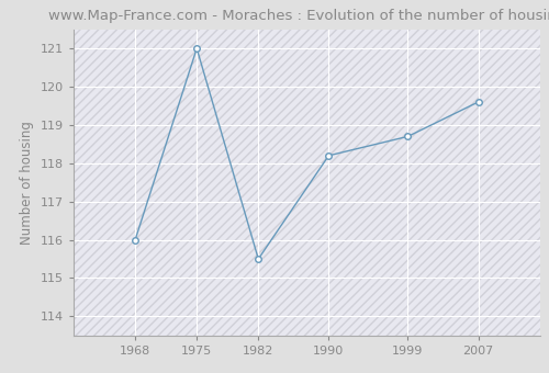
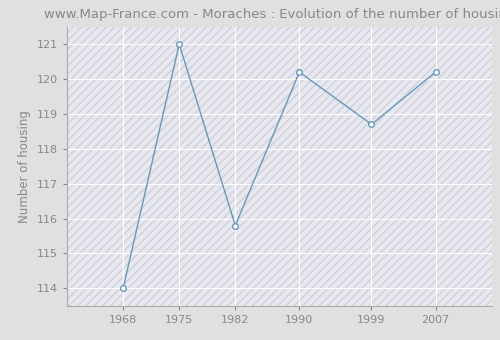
1968: 116.0 -> 114.0
1982: 115.5 -> 115.8
1990: 118.2 -> 120.2
2007: 119.6 -> 120.2
